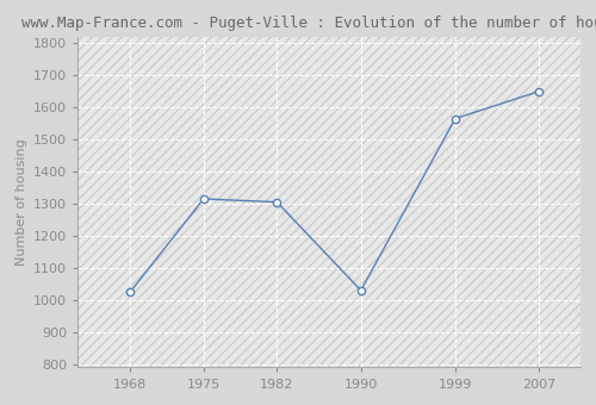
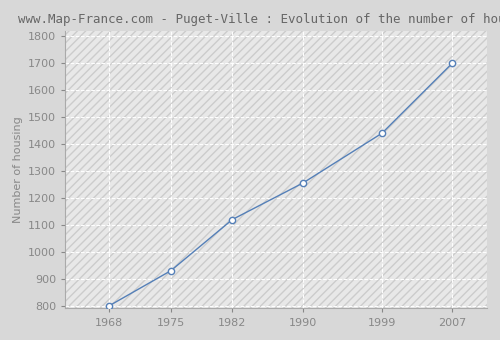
1968: 1025 -> 800
1975: 1315 -> 930
1982: 1305 -> 1120
1990: 1030 -> 1255
1999: 1565 -> 1440
2007: 1650 -> 1700
